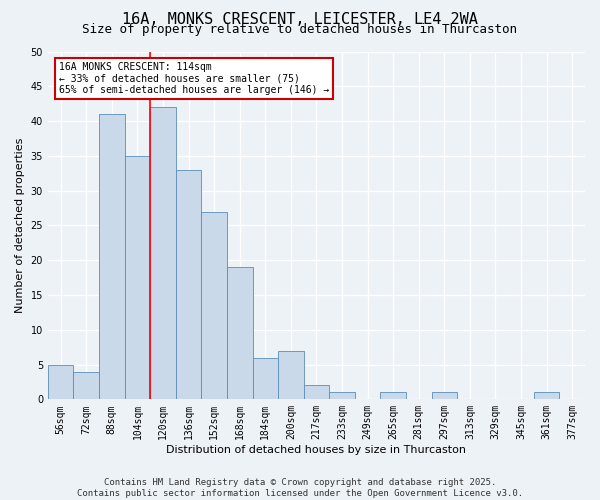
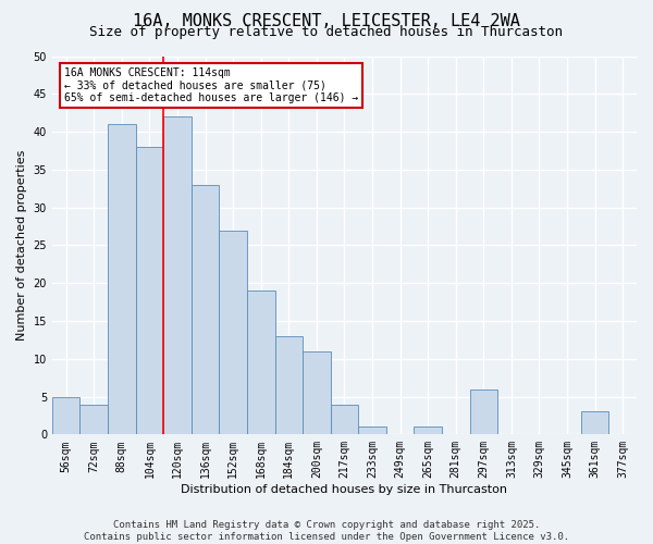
104sqm: 35 -> 38
184sqm: 6 -> 13
200sqm: 7 -> 11
217sqm: 2 -> 4
297sqm: 1 -> 6
361sqm: 1 -> 3
